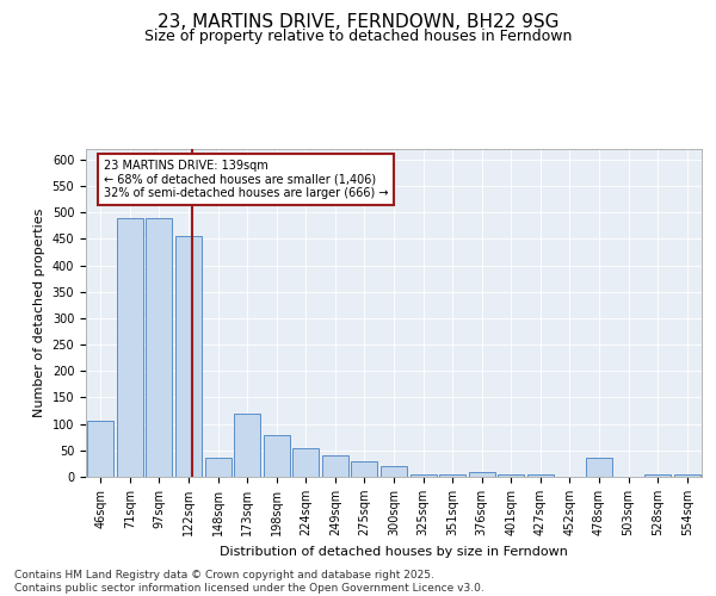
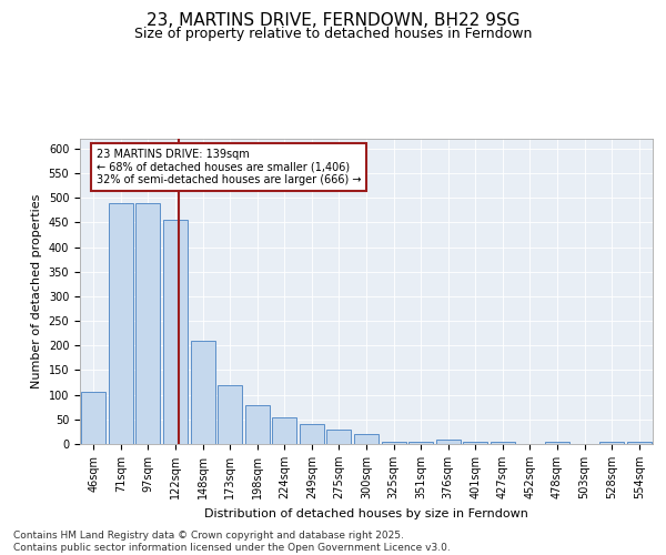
148sqm: 35 -> 210
478sqm: 35 -> 5
